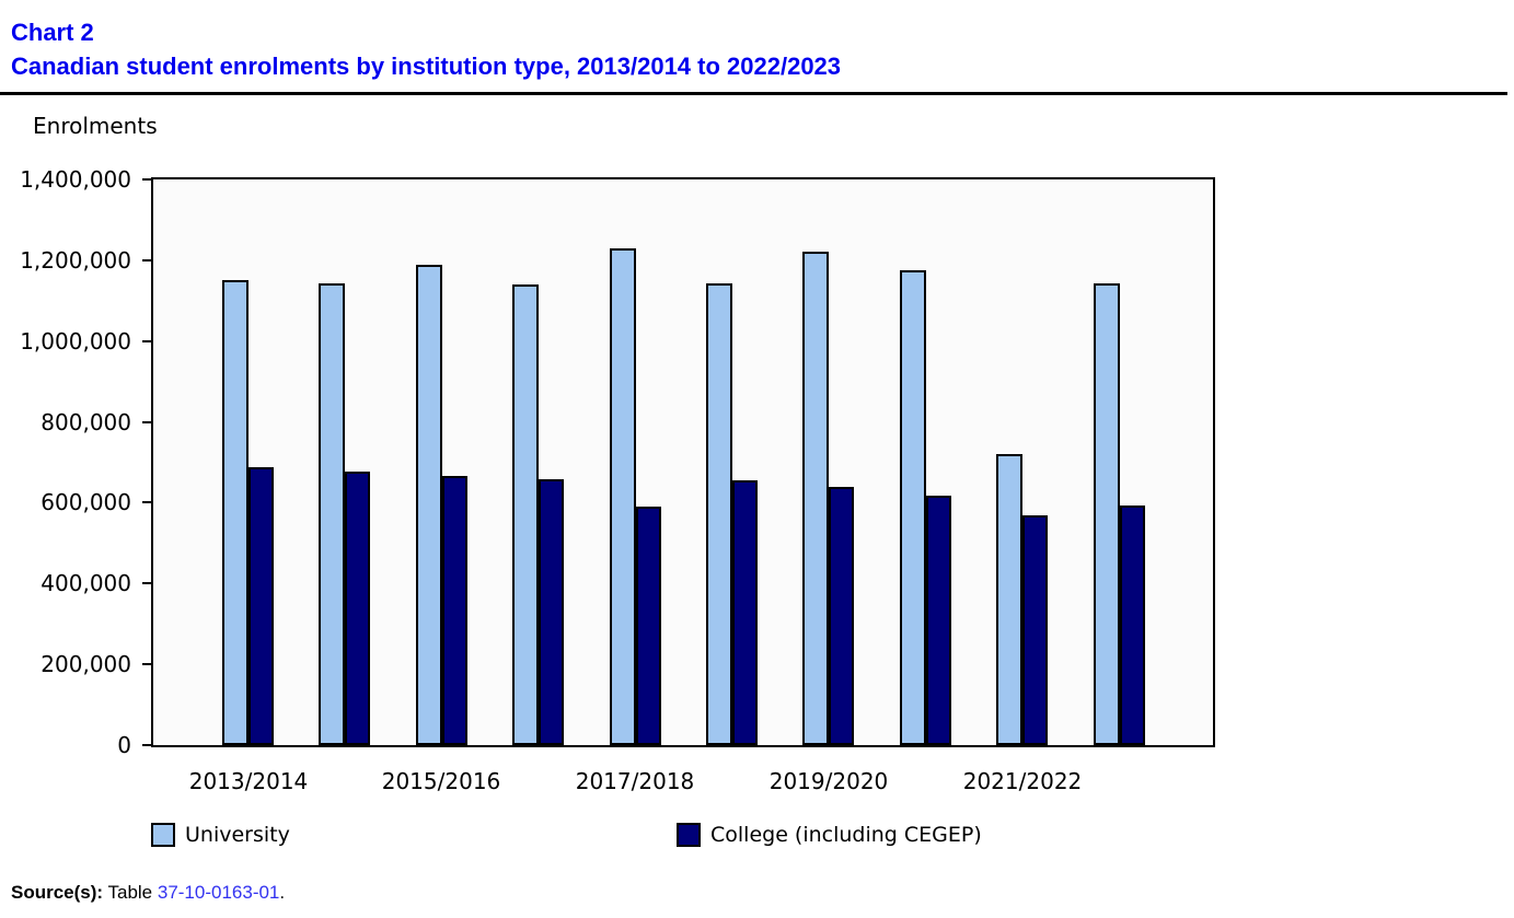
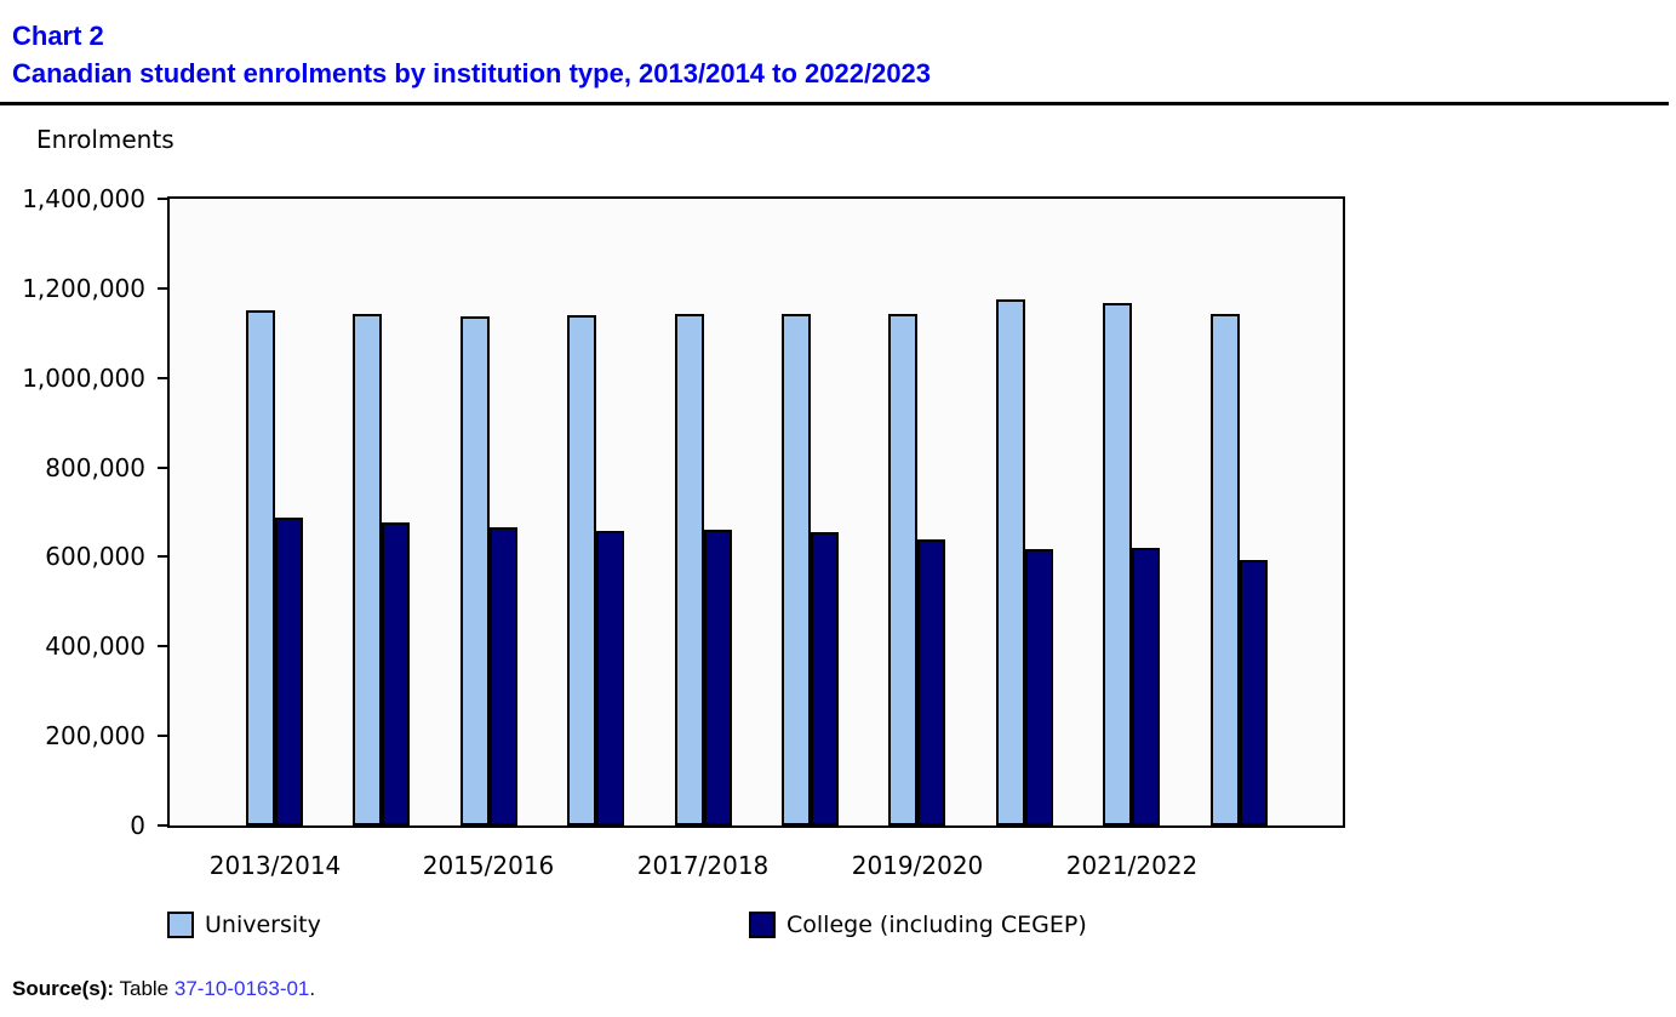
University/2015/2016: 1190000 -> 1140000
University/2017/2018: 1230000 -> 1140000
College (including CEGEP)/2017/2018: 590000 -> 660000
University/2019/2020: 1220000 -> 1140000
University/2021/2022: 720000 -> 1170000
College (including CEGEP)/2021/2022: 570000 -> 620000
